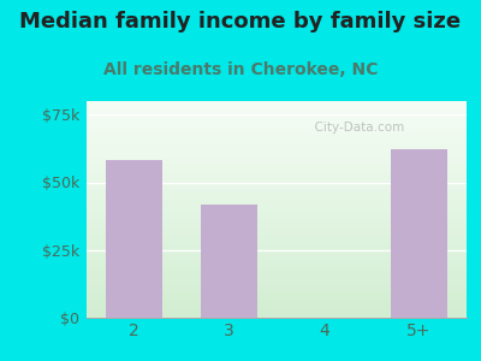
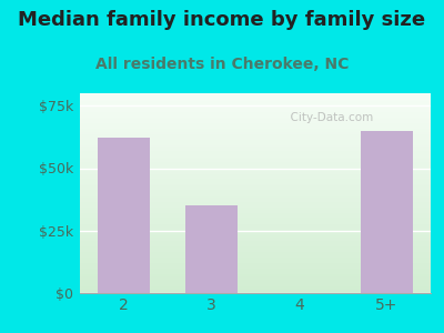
2: $58k -> $62k
3: $42k -> $35k
5+: $62k -> $65k
